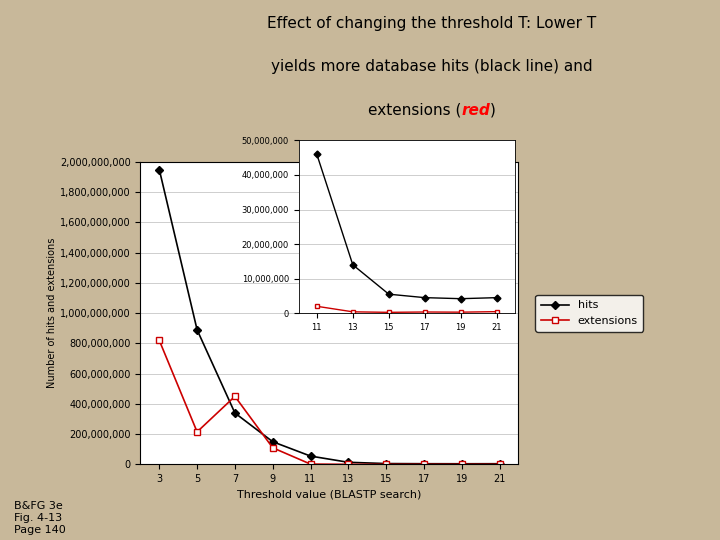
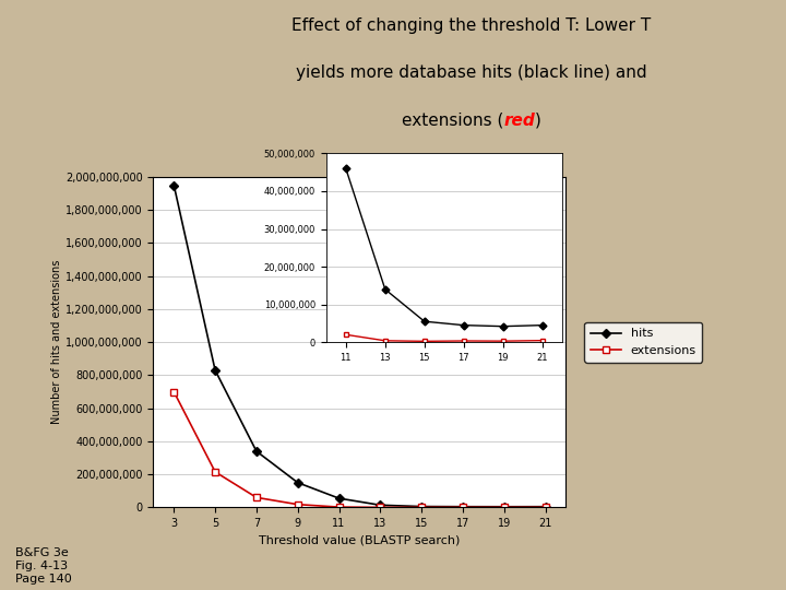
extensions/3: 820,000,000 -> 700,000,000
hits/5: 890,000,000 -> 830,000,000
extensions/7: 450,000,000 -> 60,000,000
extensions/9: 110,000,000 -> 20,000,000
